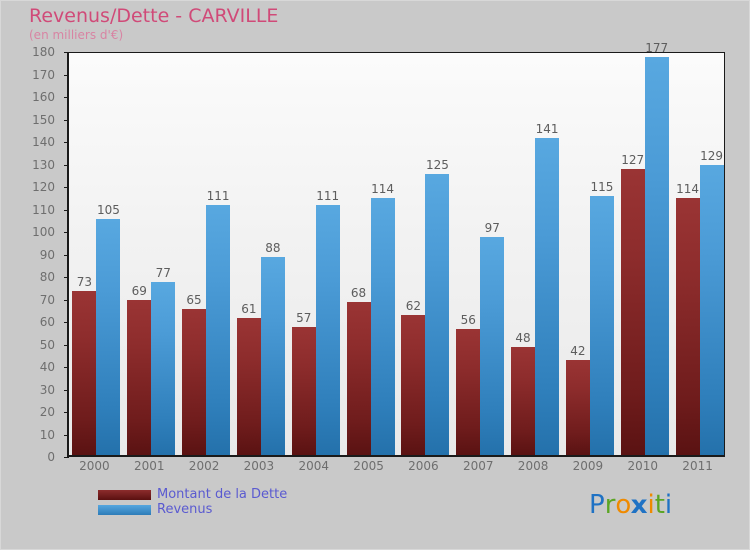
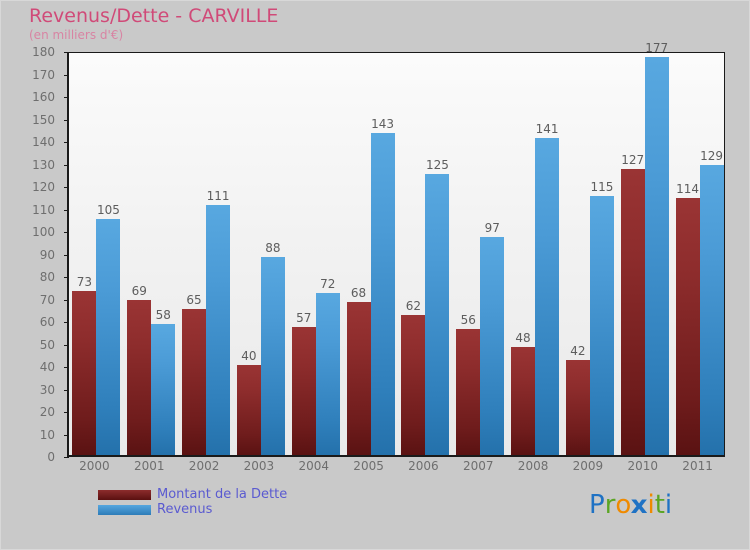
Revenus/2001: 77 -> 58
Montant de la Dette/2003: 61 -> 40
Revenus/2004: 111 -> 72
Revenus/2005: 114 -> 143
